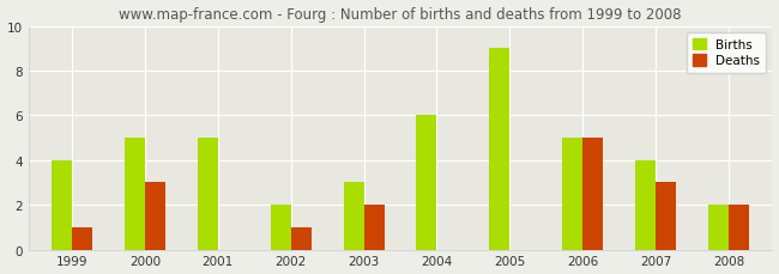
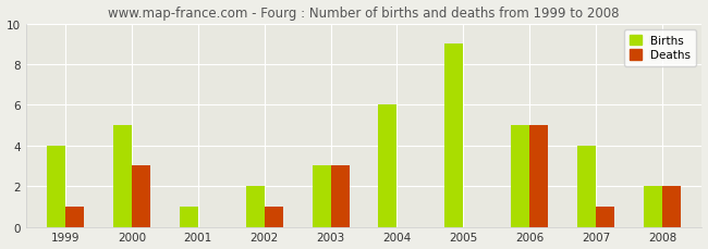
Births/2001: 5 -> 1
Deaths/2003: 2 -> 3
Deaths/2007: 3 -> 1
